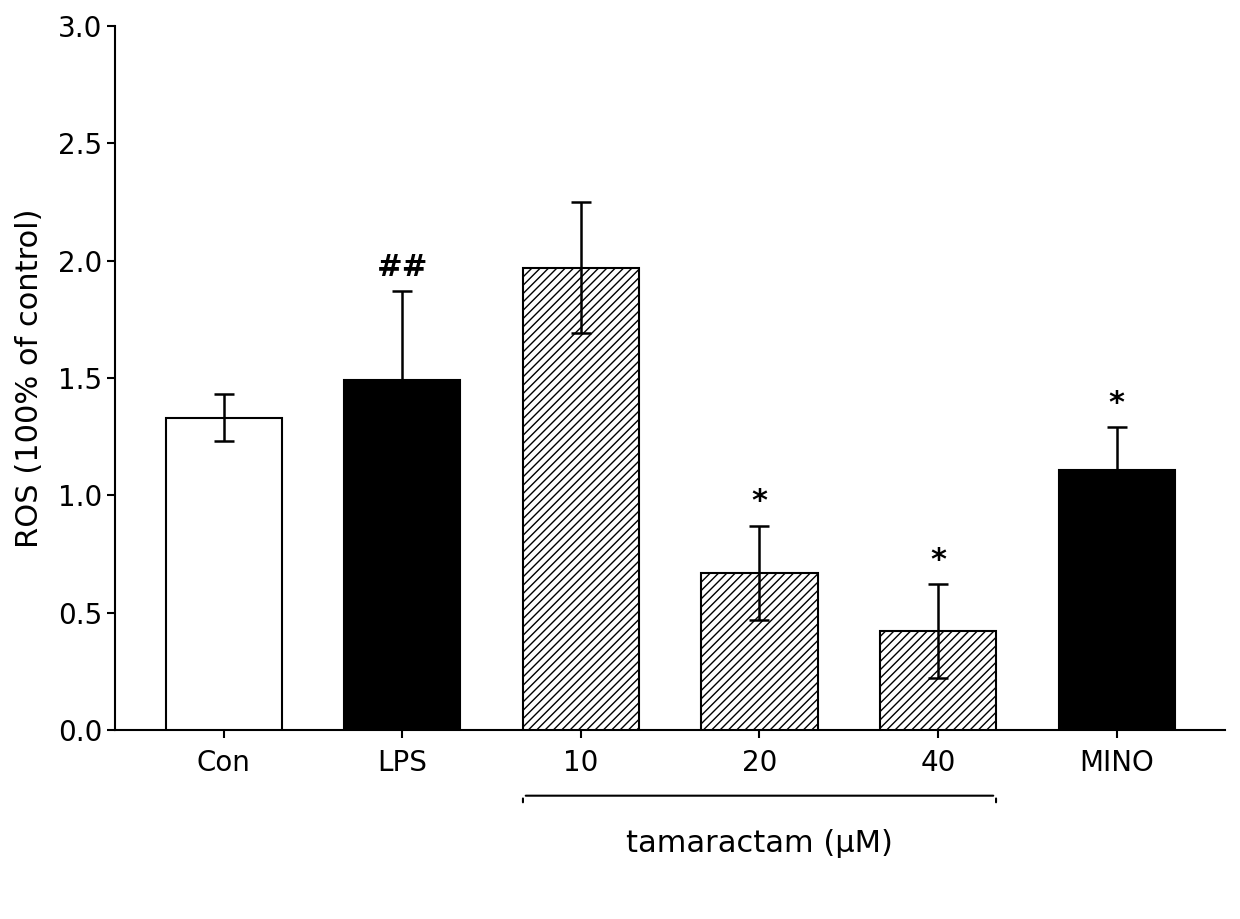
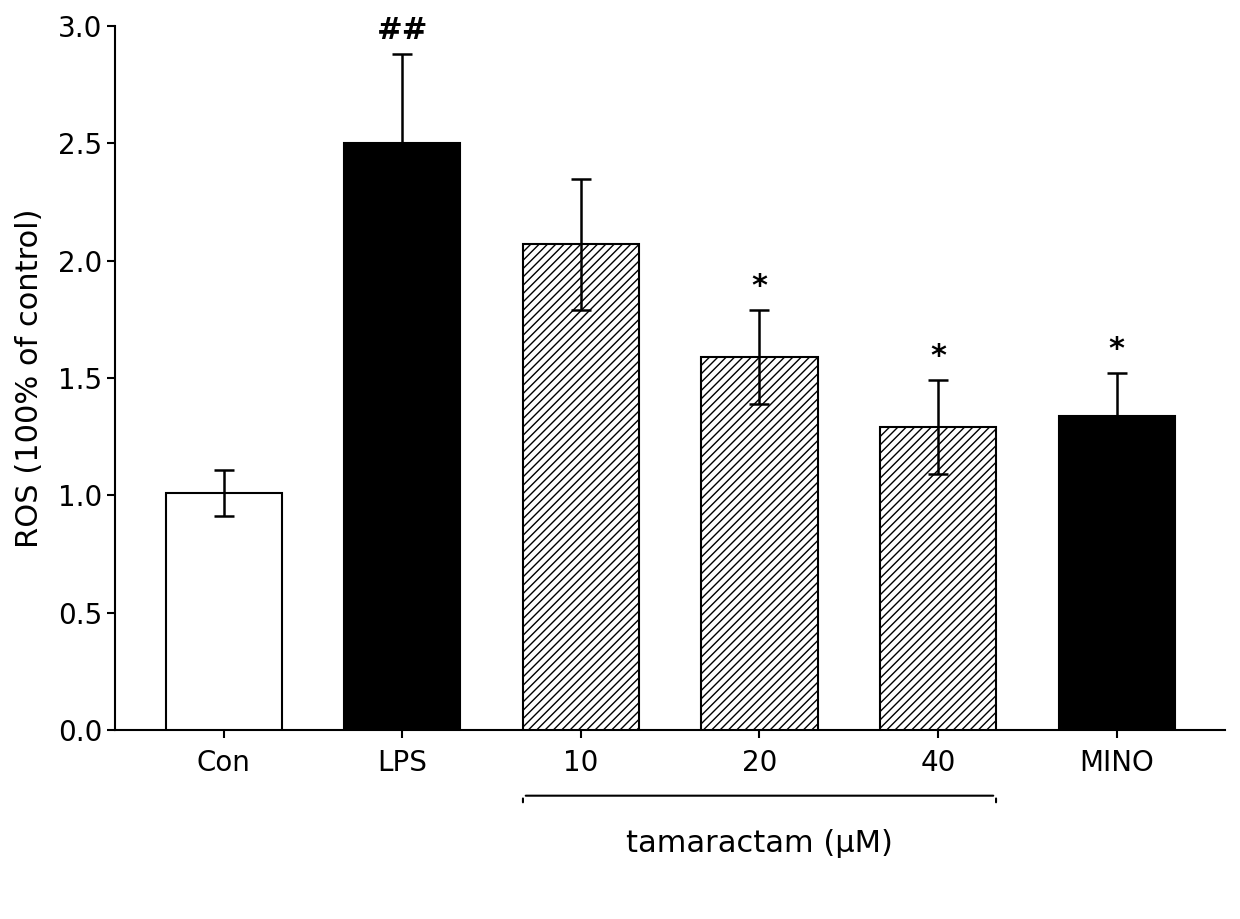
Con: 1.33 -> 1.01
LPS: 1.49 -> 2.50
10: 1.97 -> 2.07
20: 0.67 -> 1.59
40: 0.42 -> 1.29
MINO: 1.11 -> 1.34
